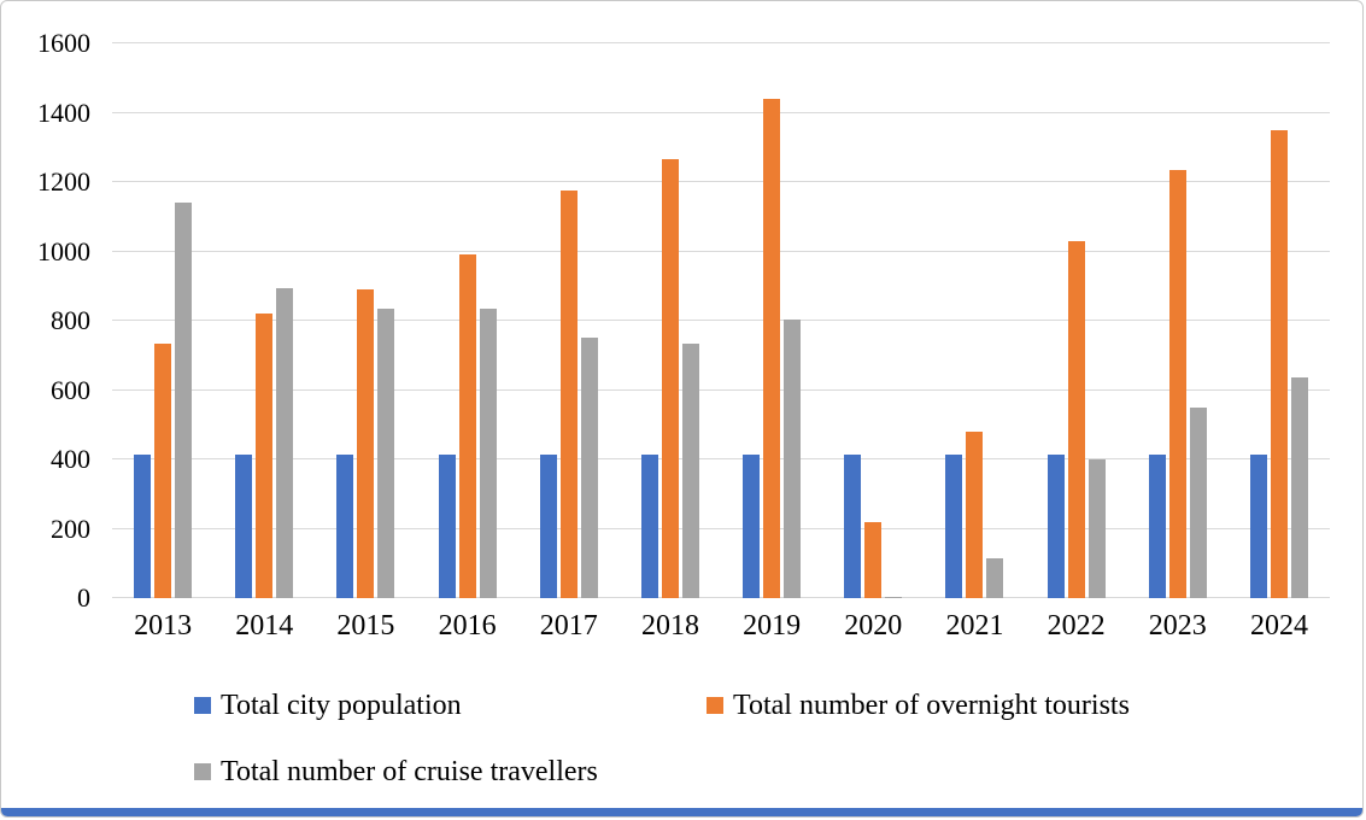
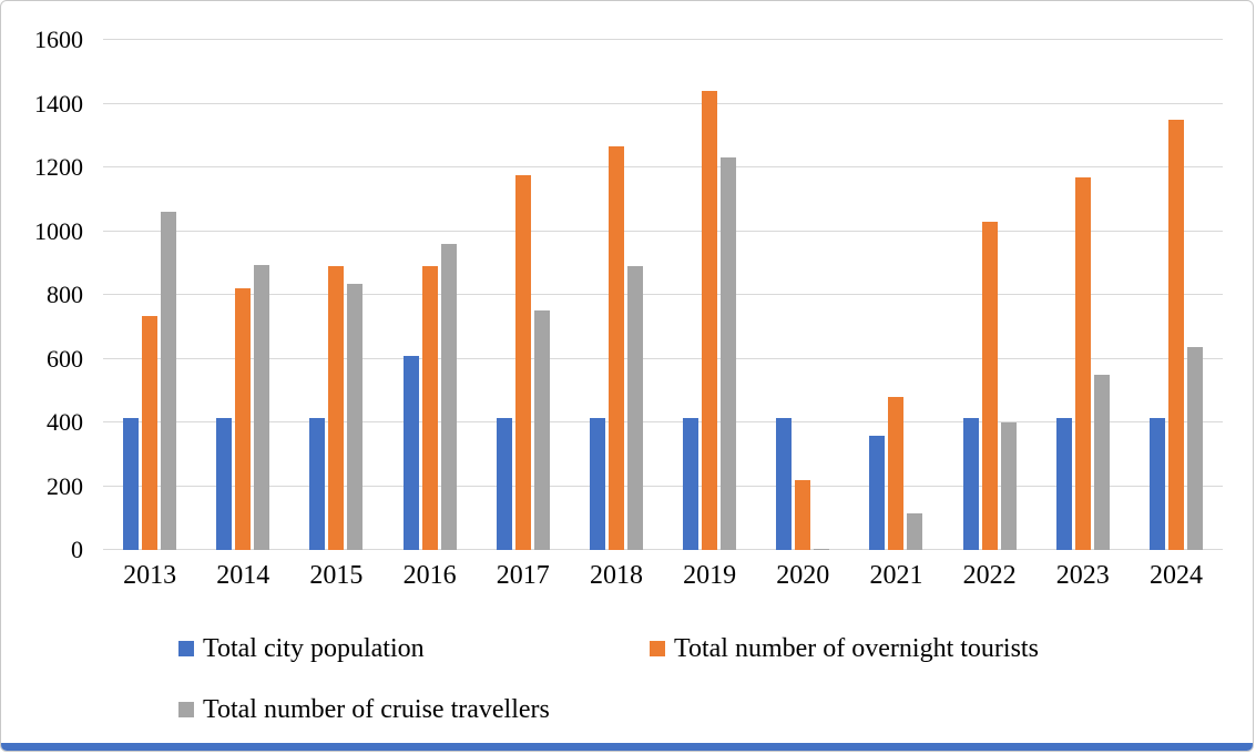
Total number of cruise travellers/2013: 1140 -> 1060
Total city population/2016: 420 -> 610
Total number of overnight tourists/2016: 990 -> 890
Total number of cruise travellers/2016: 840 -> 960
Total number of cruise travellers/2018: 740 -> 890
Total number of cruise travellers/2019: 800 -> 1230
Total city population/2021: 420 -> 360
Total number of overnight tourists/2023: 1240 -> 1170
